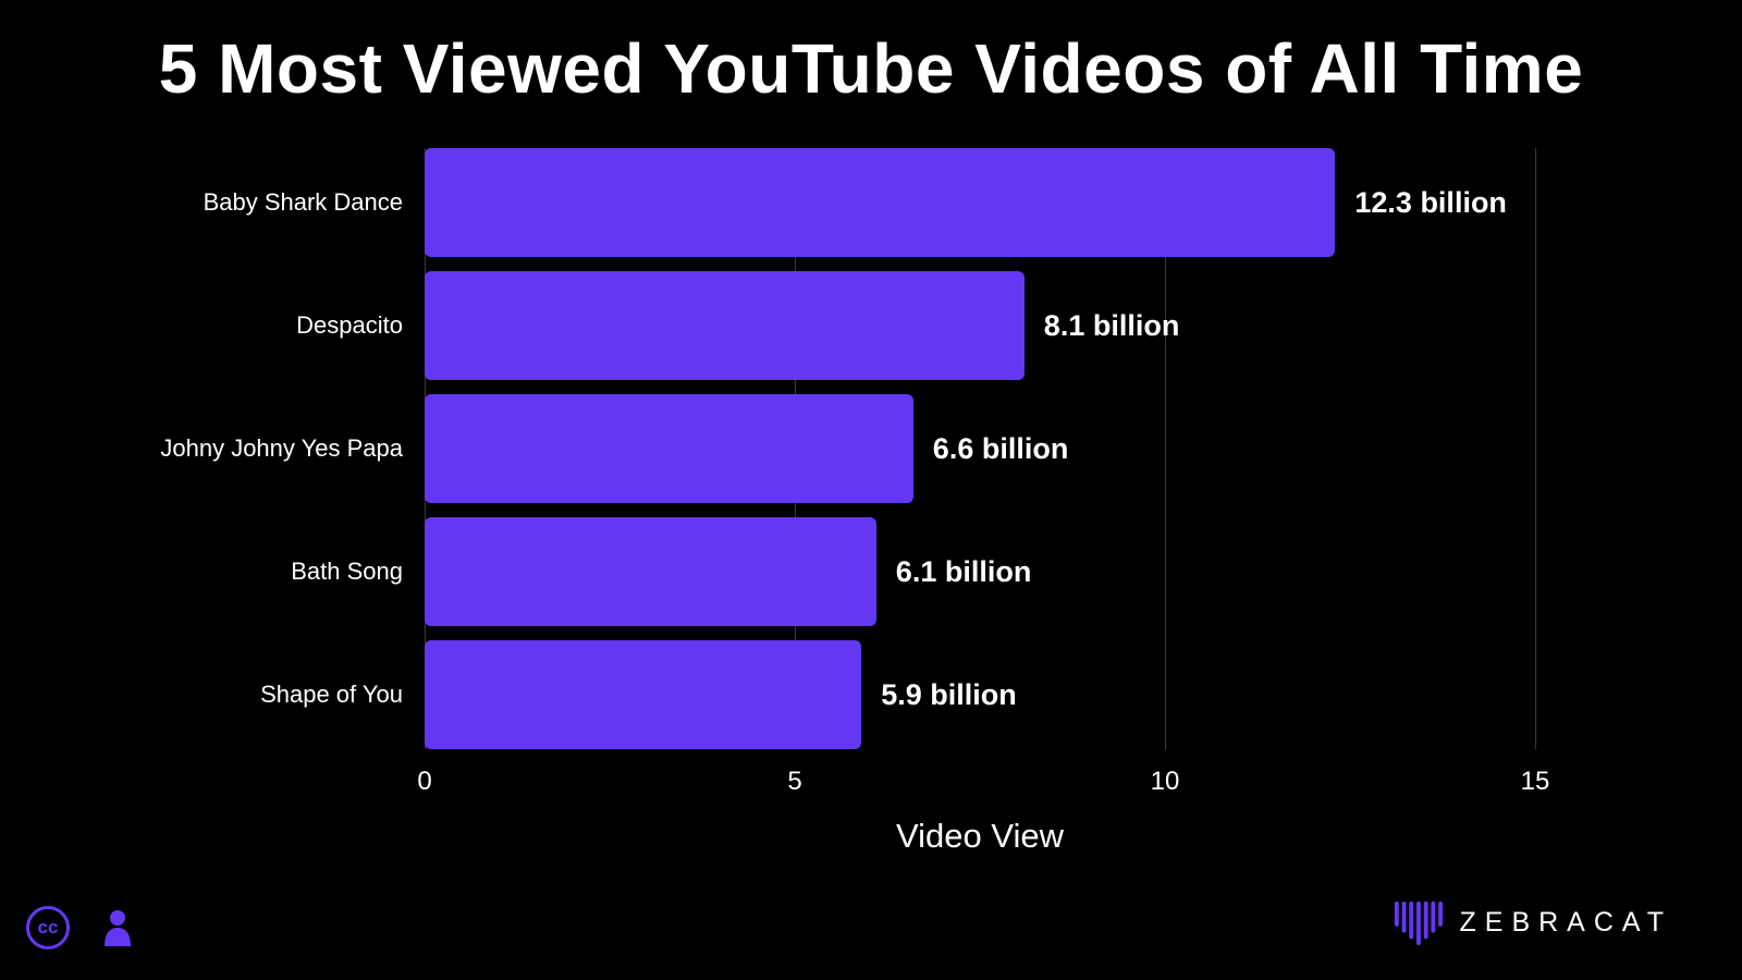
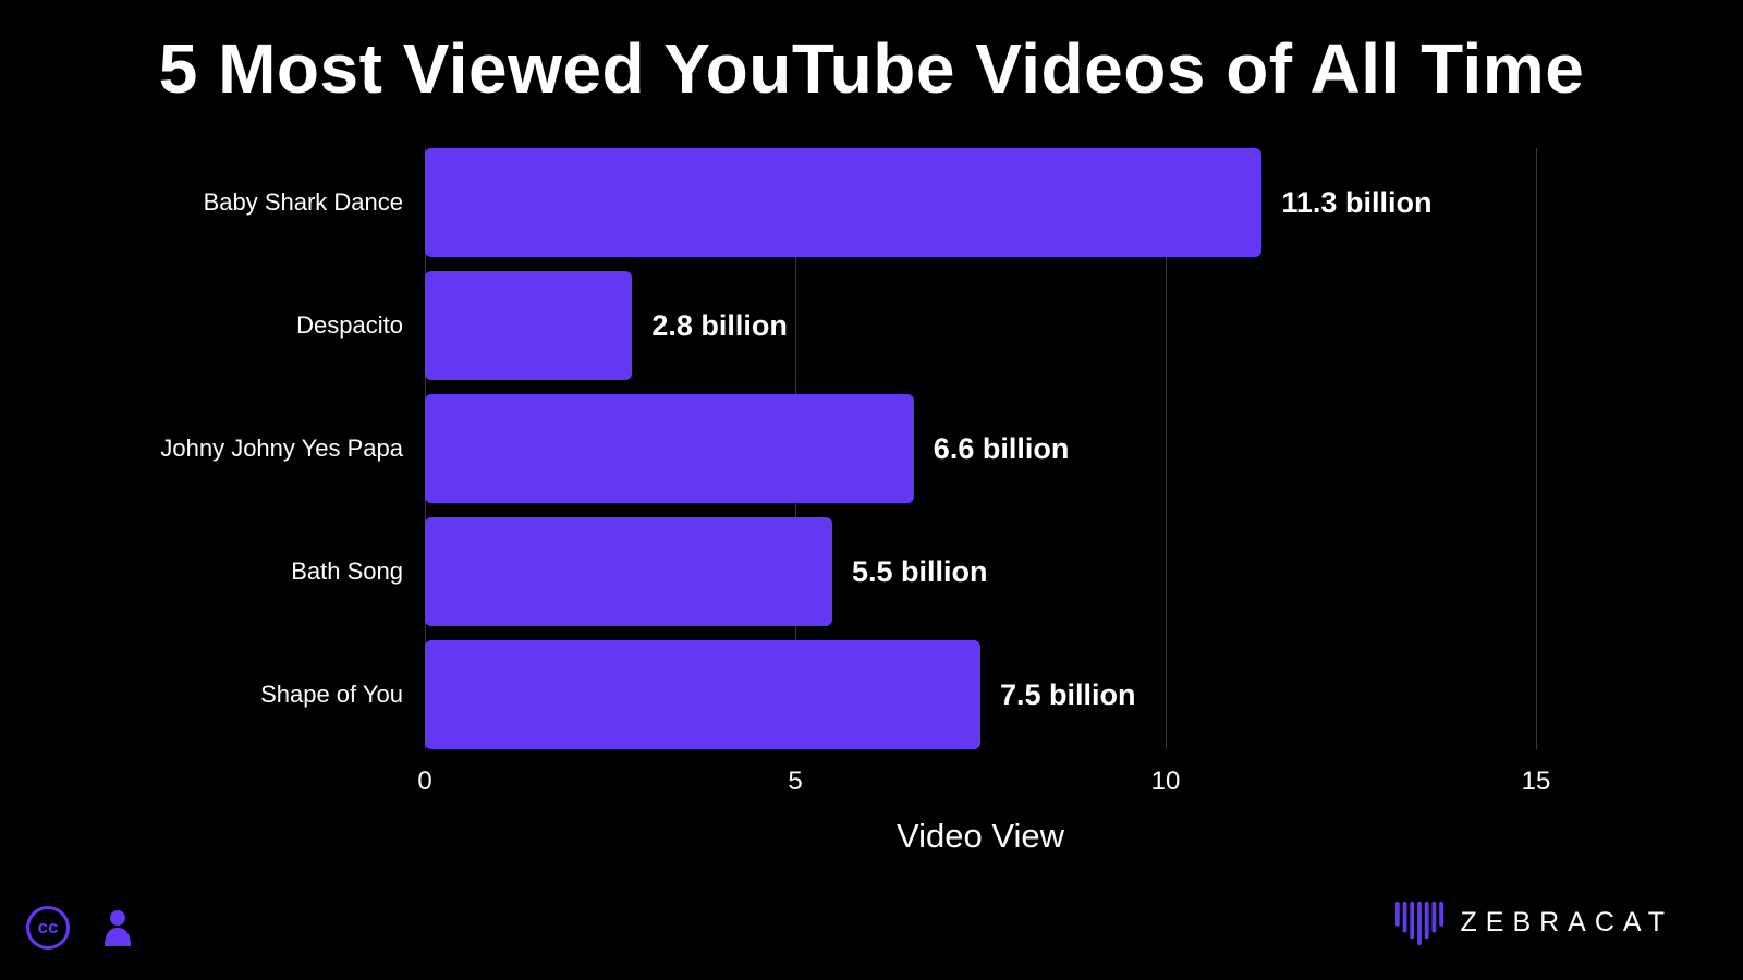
Baby Shark Dance: 12.3 -> 11.3
Despacito: 8.1 -> 2.8
Bath Song: 6.1 -> 5.5
Shape of You: 5.9 -> 7.5
